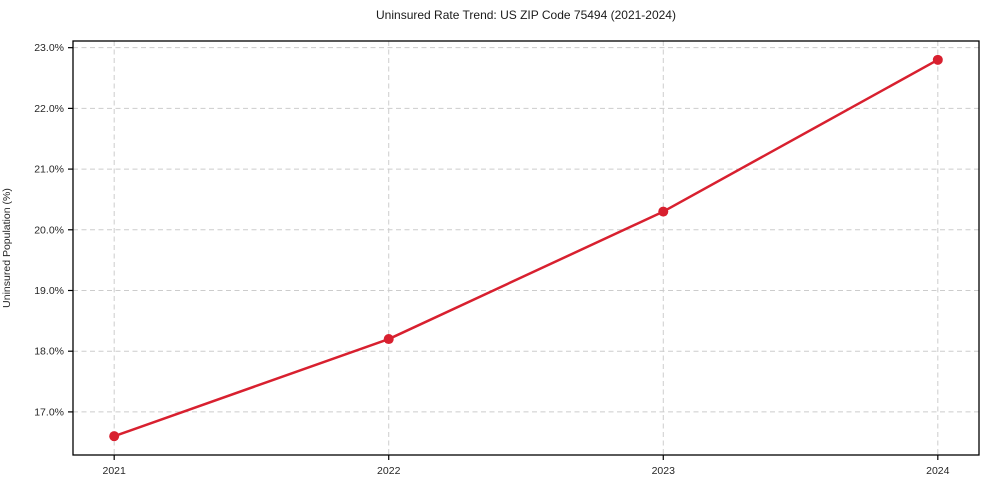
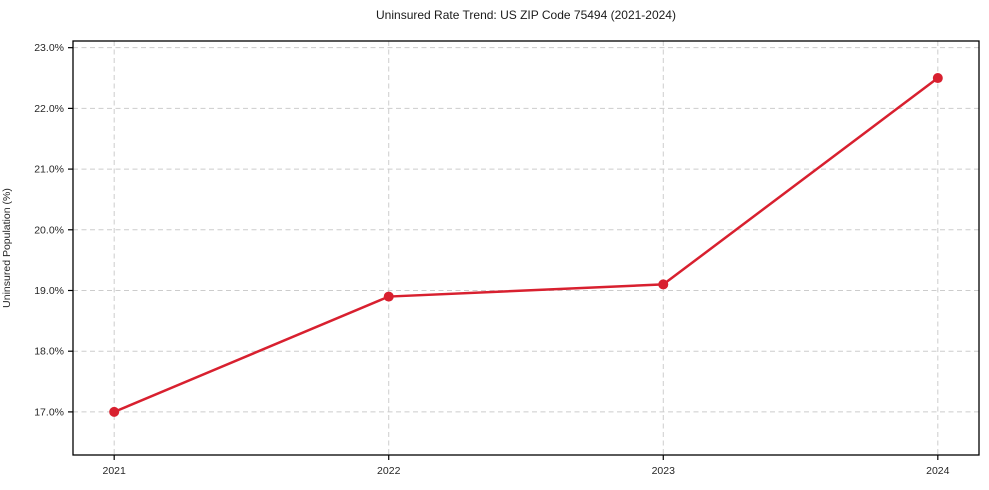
2021: 16.6% -> 17.0%
2022: 18.2% -> 18.9%
2023: 20.3% -> 19.1%
2024: 22.8% -> 22.5%
